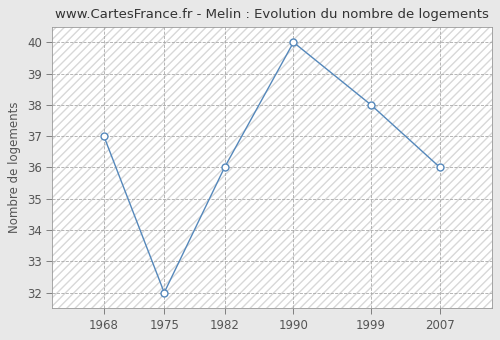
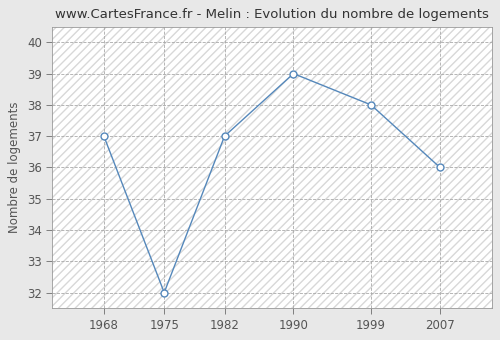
1982: 36 -> 37
1990: 40 -> 39
